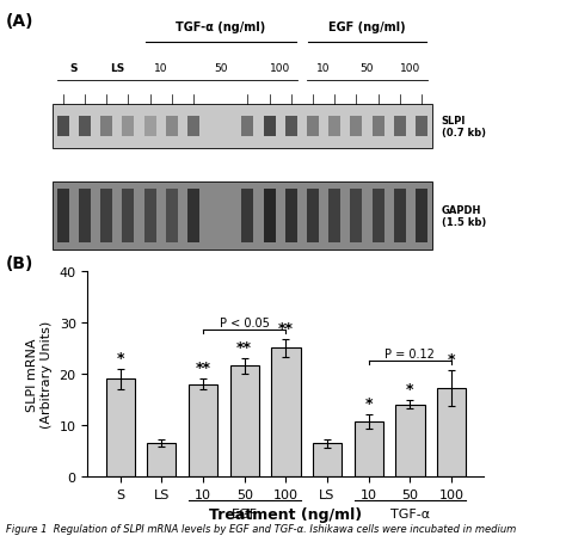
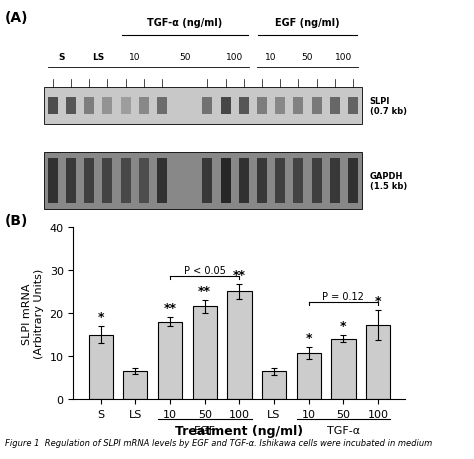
S: 19.0 -> 15.0
